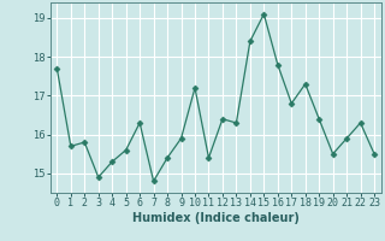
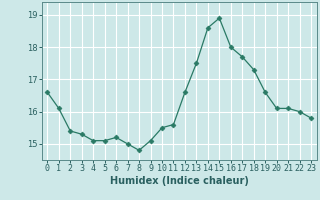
0: 17.7 -> 16.6
1: 15.7 -> 16.1
2: 15.8 -> 15.4
3: 14.9 -> 15.3
4: 15.3 -> 15.1
5: 15.6 -> 15.1
6: 16.3 -> 15.2
7: 14.8 -> 15.0
8: 15.4 -> 14.8
9: 15.9 -> 15.1
10: 17.2 -> 15.5
11: 15.4 -> 15.6
12: 16.4 -> 16.6
13: 16.3 -> 17.5
14: 18.4 -> 18.6
15: 19.1 -> 18.9
16: 17.8 -> 18.0
17: 16.8 -> 17.7
19: 16.4 -> 16.6
20: 15.5 -> 16.1
21: 15.9 -> 16.1
22: 16.3 -> 16.0
23: 15.5 -> 15.8
